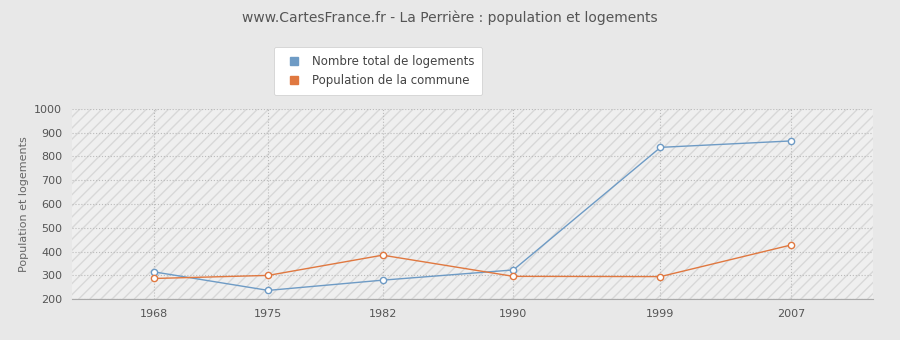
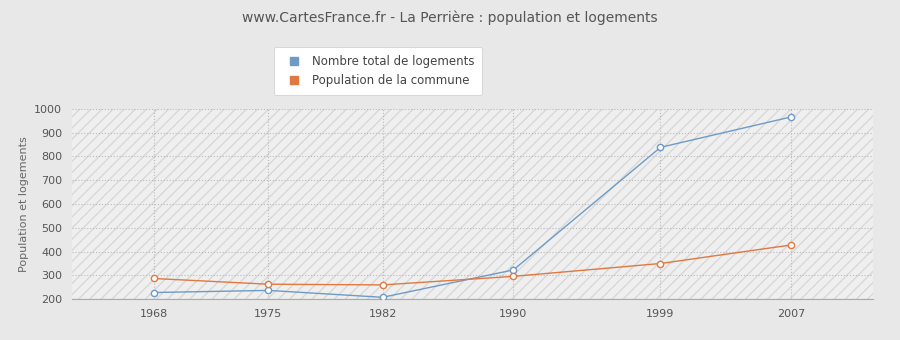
Nombre total de logements/1968: 315 -> 228
Population de la commune/1975: 300 -> 263
Nombre total de logements/1982: 280 -> 208
Population de la commune/1982: 385 -> 260
Population de la commune/1999: 295 -> 350
Nombre total de logements/2007: 865 -> 966
